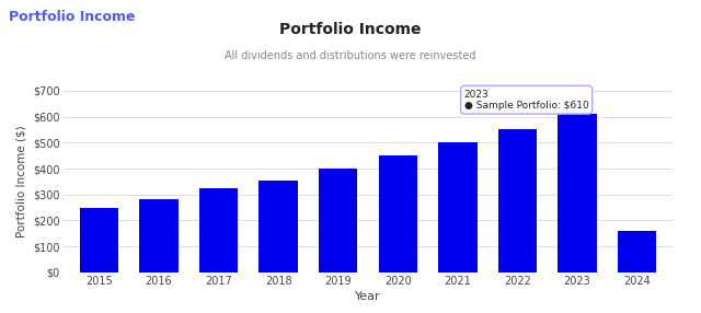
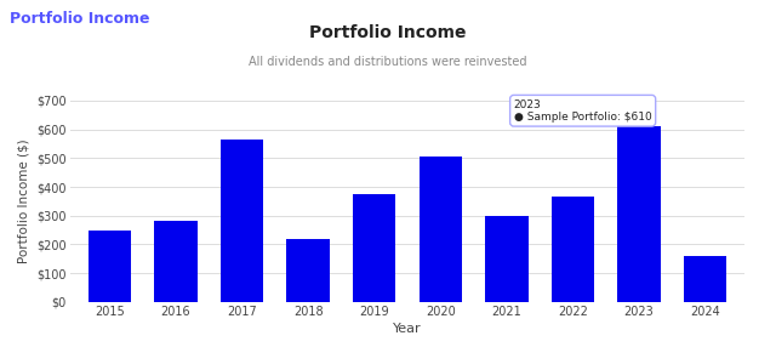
2017: $325 -> $565
2018: $355 -> $220
2019: $400 -> $375
2020: $450 -> $505
2021: $500 -> $300
2022: $550 -> $365
